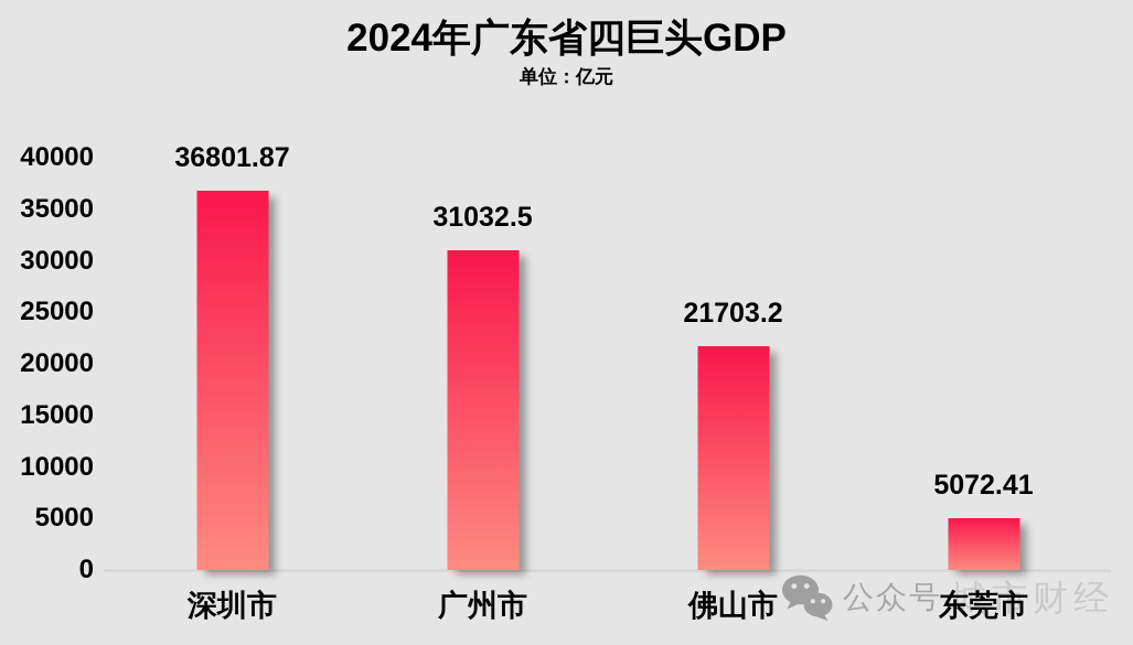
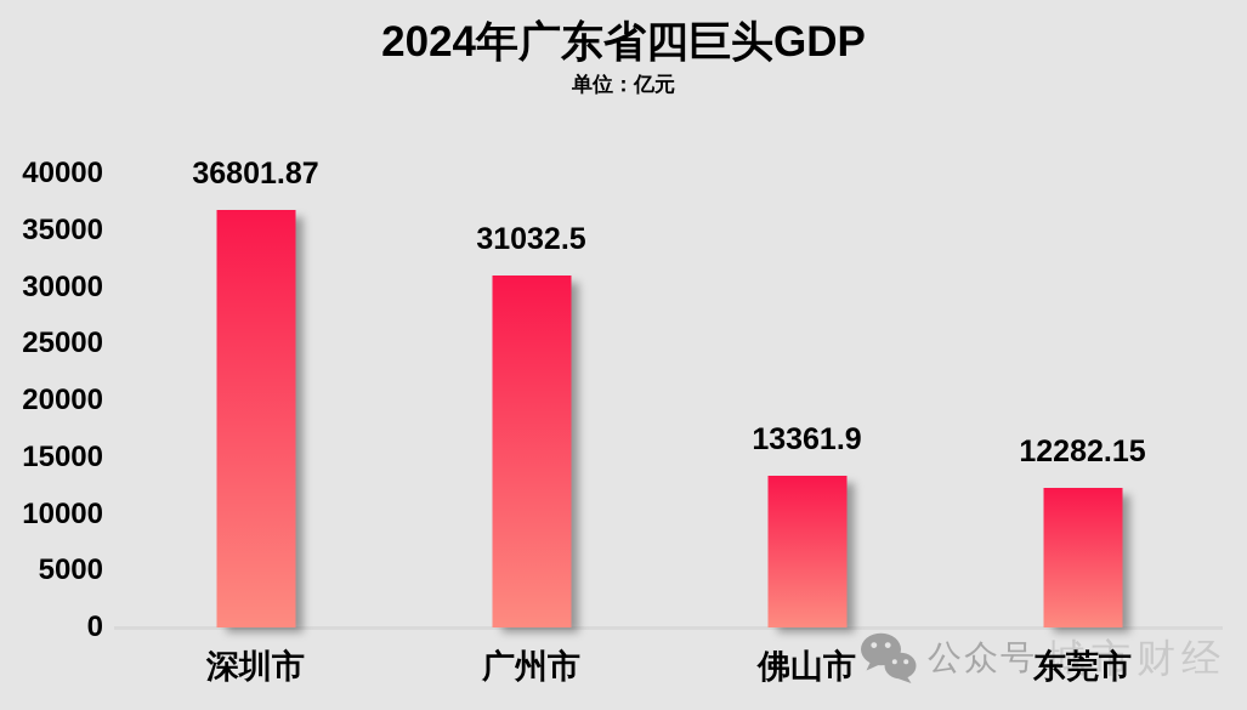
佛山市: 21703.2 -> 13361.9
东莞市: 5072.41 -> 12282.15
